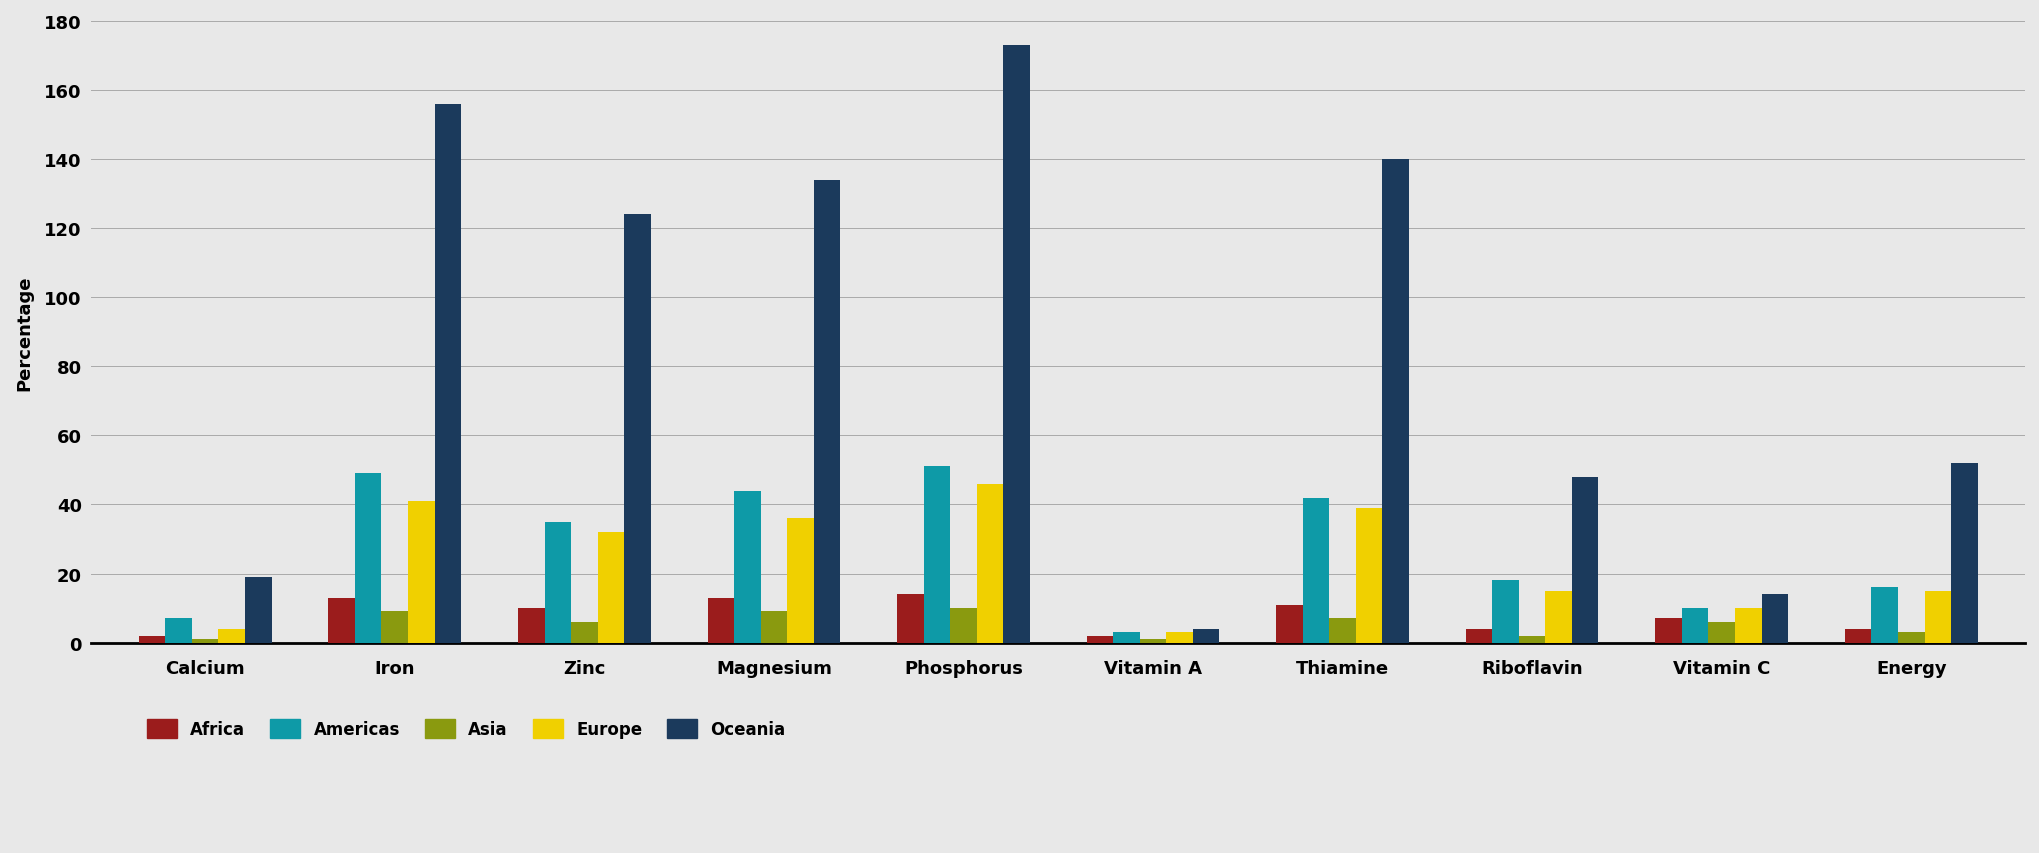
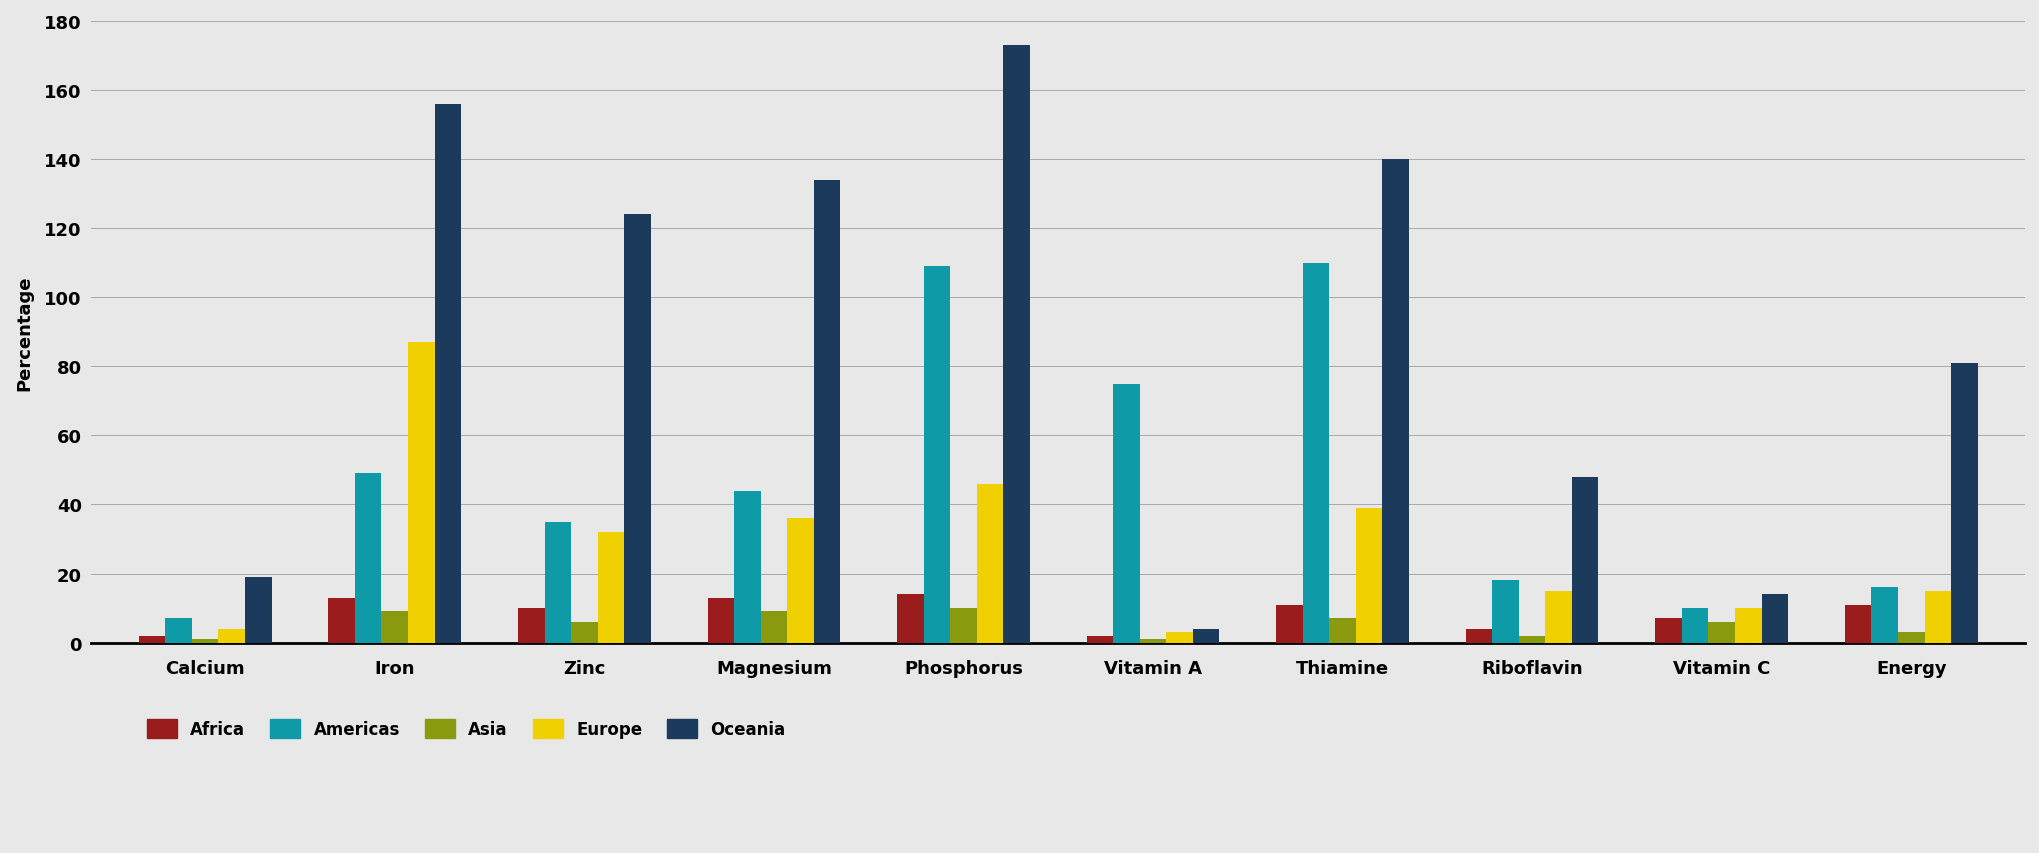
Europe/Iron: 41 -> 87
Americas/Phosphorus: 51 -> 109
Americas/Vitamin A: 3 -> 75
Americas/Thiamine: 42 -> 110
Africa/Energy: 4 -> 11
Oceania/Energy: 52 -> 81
